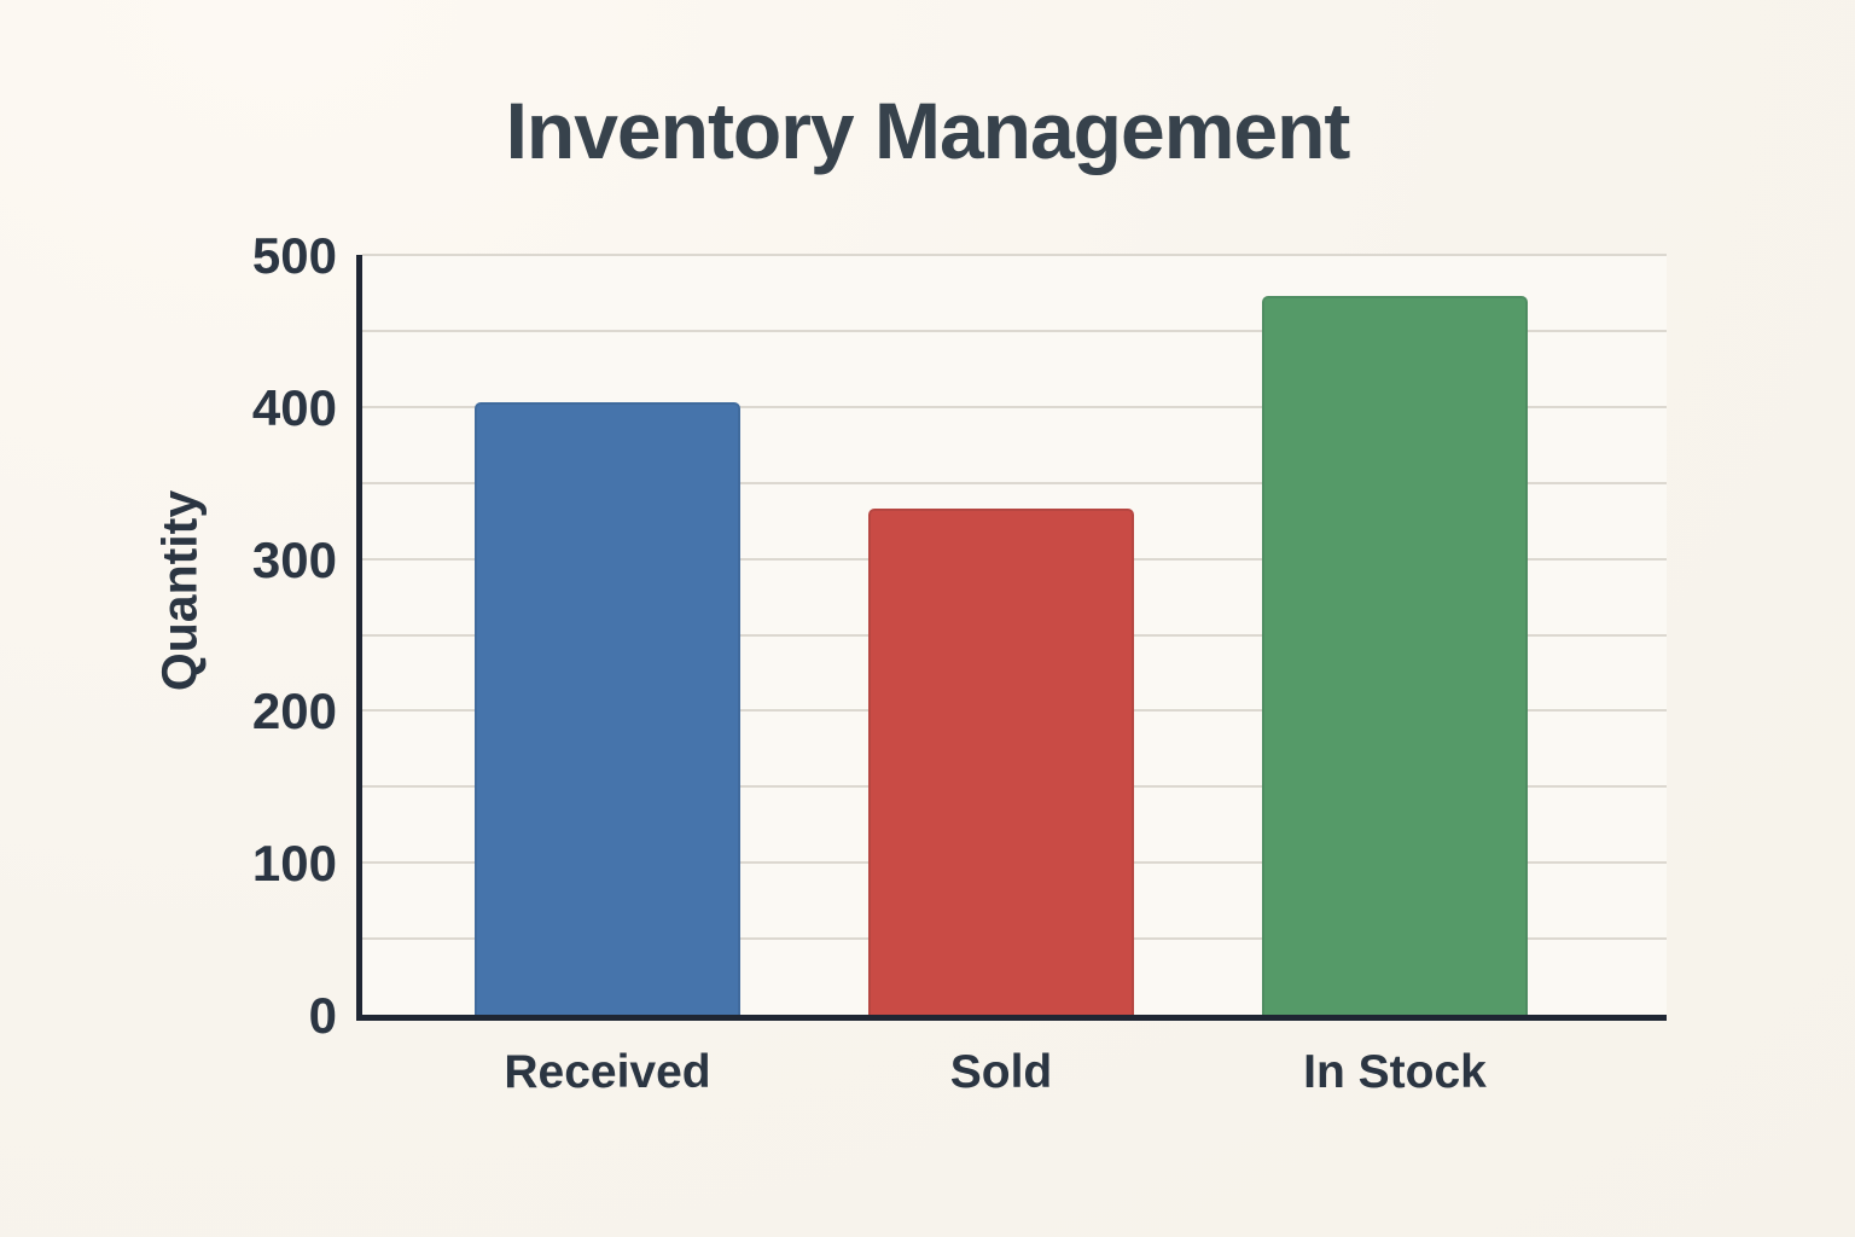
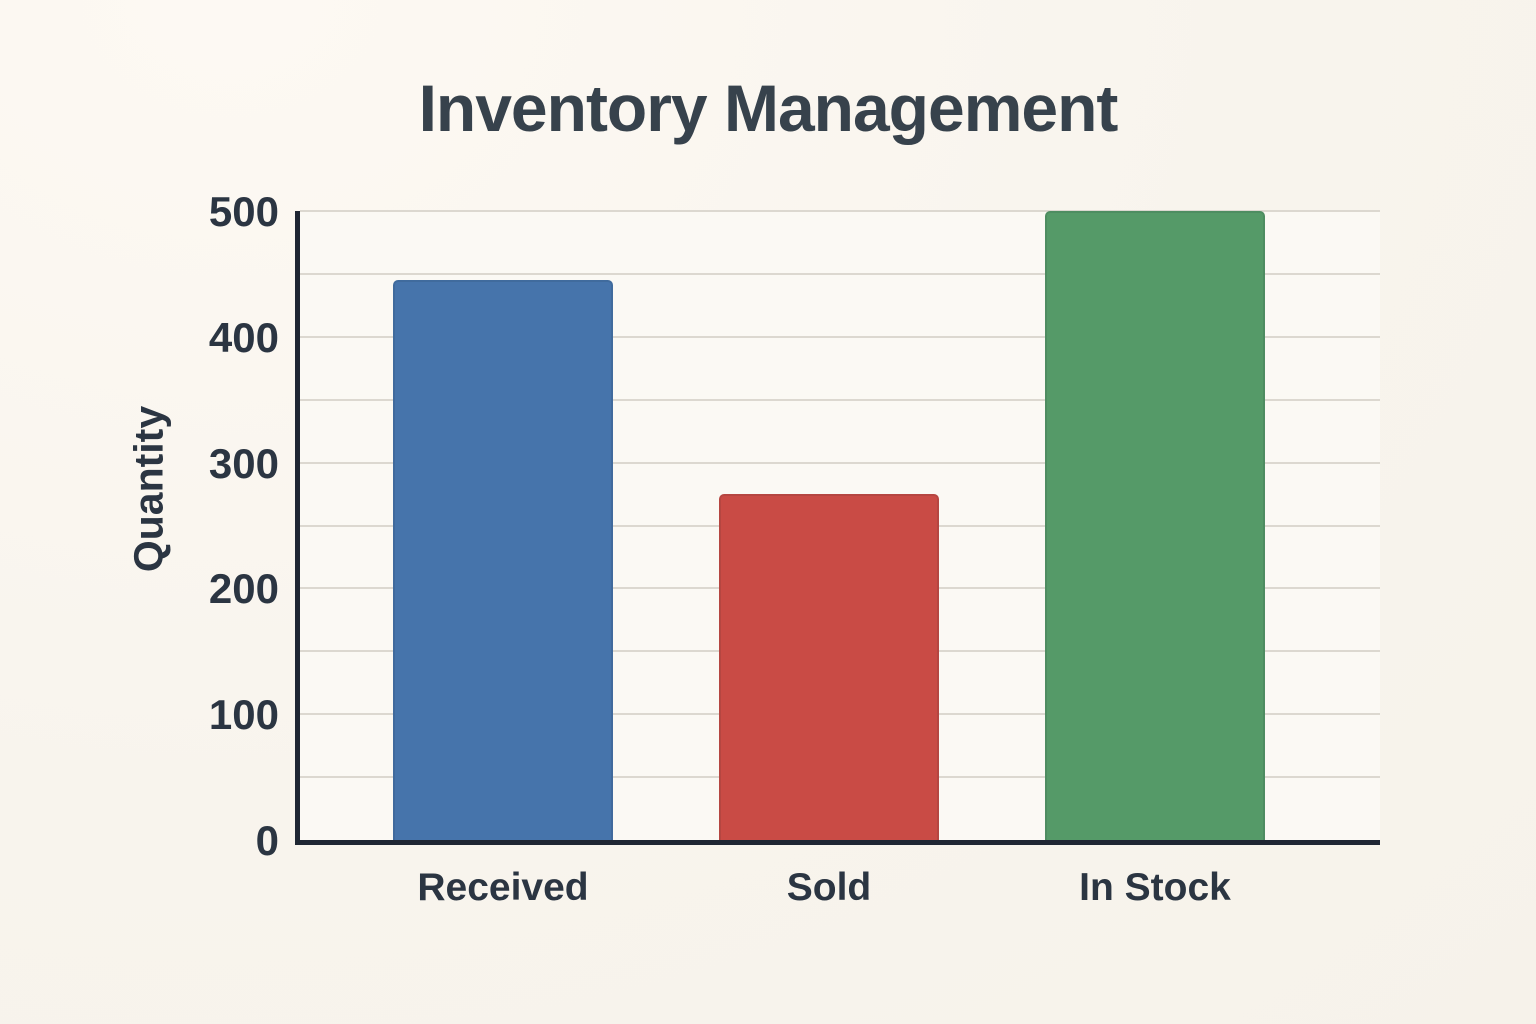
Received: 403 -> 445
Sold: 333 -> 275
In Stock: 473 -> 500
